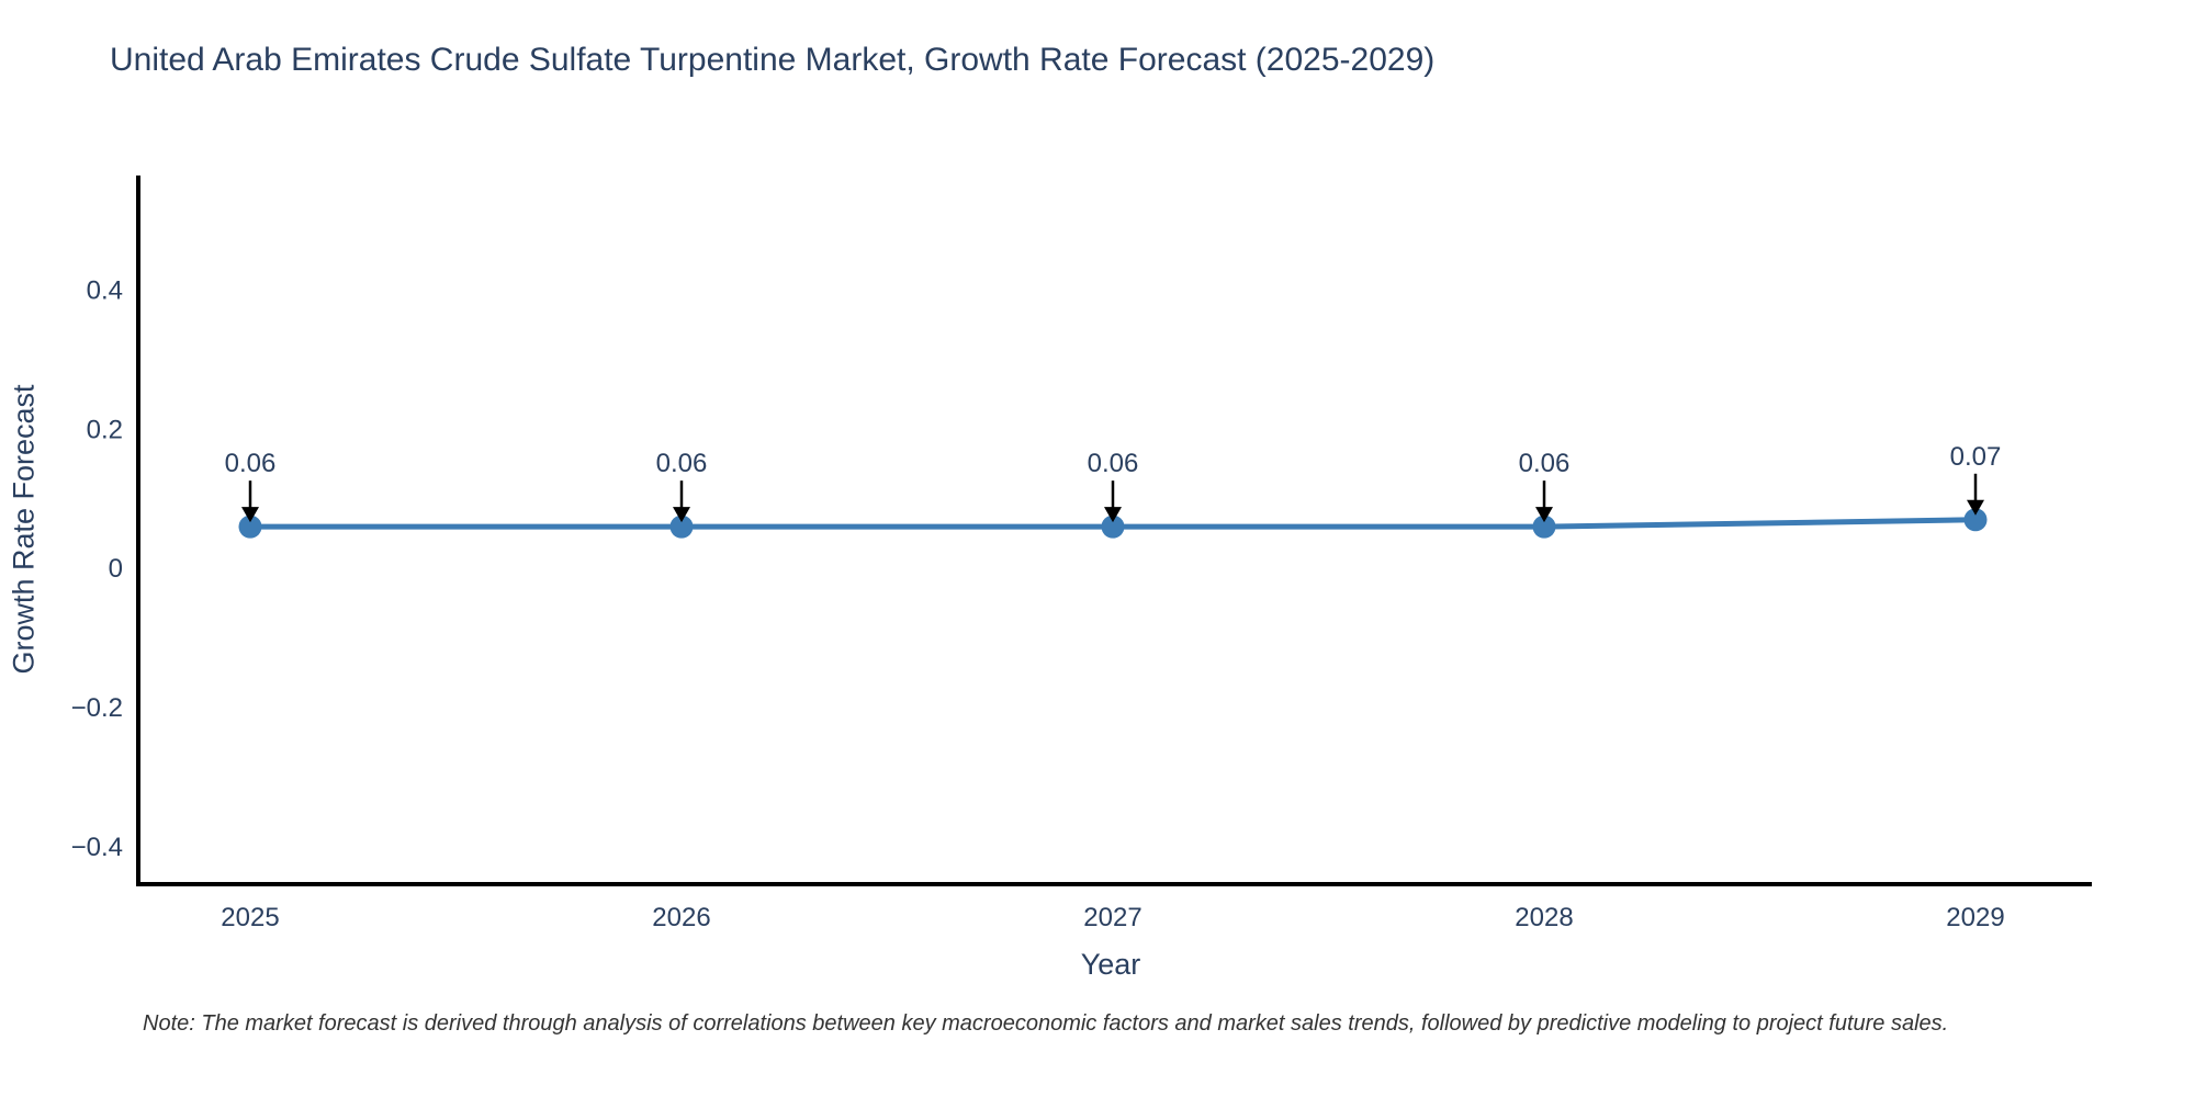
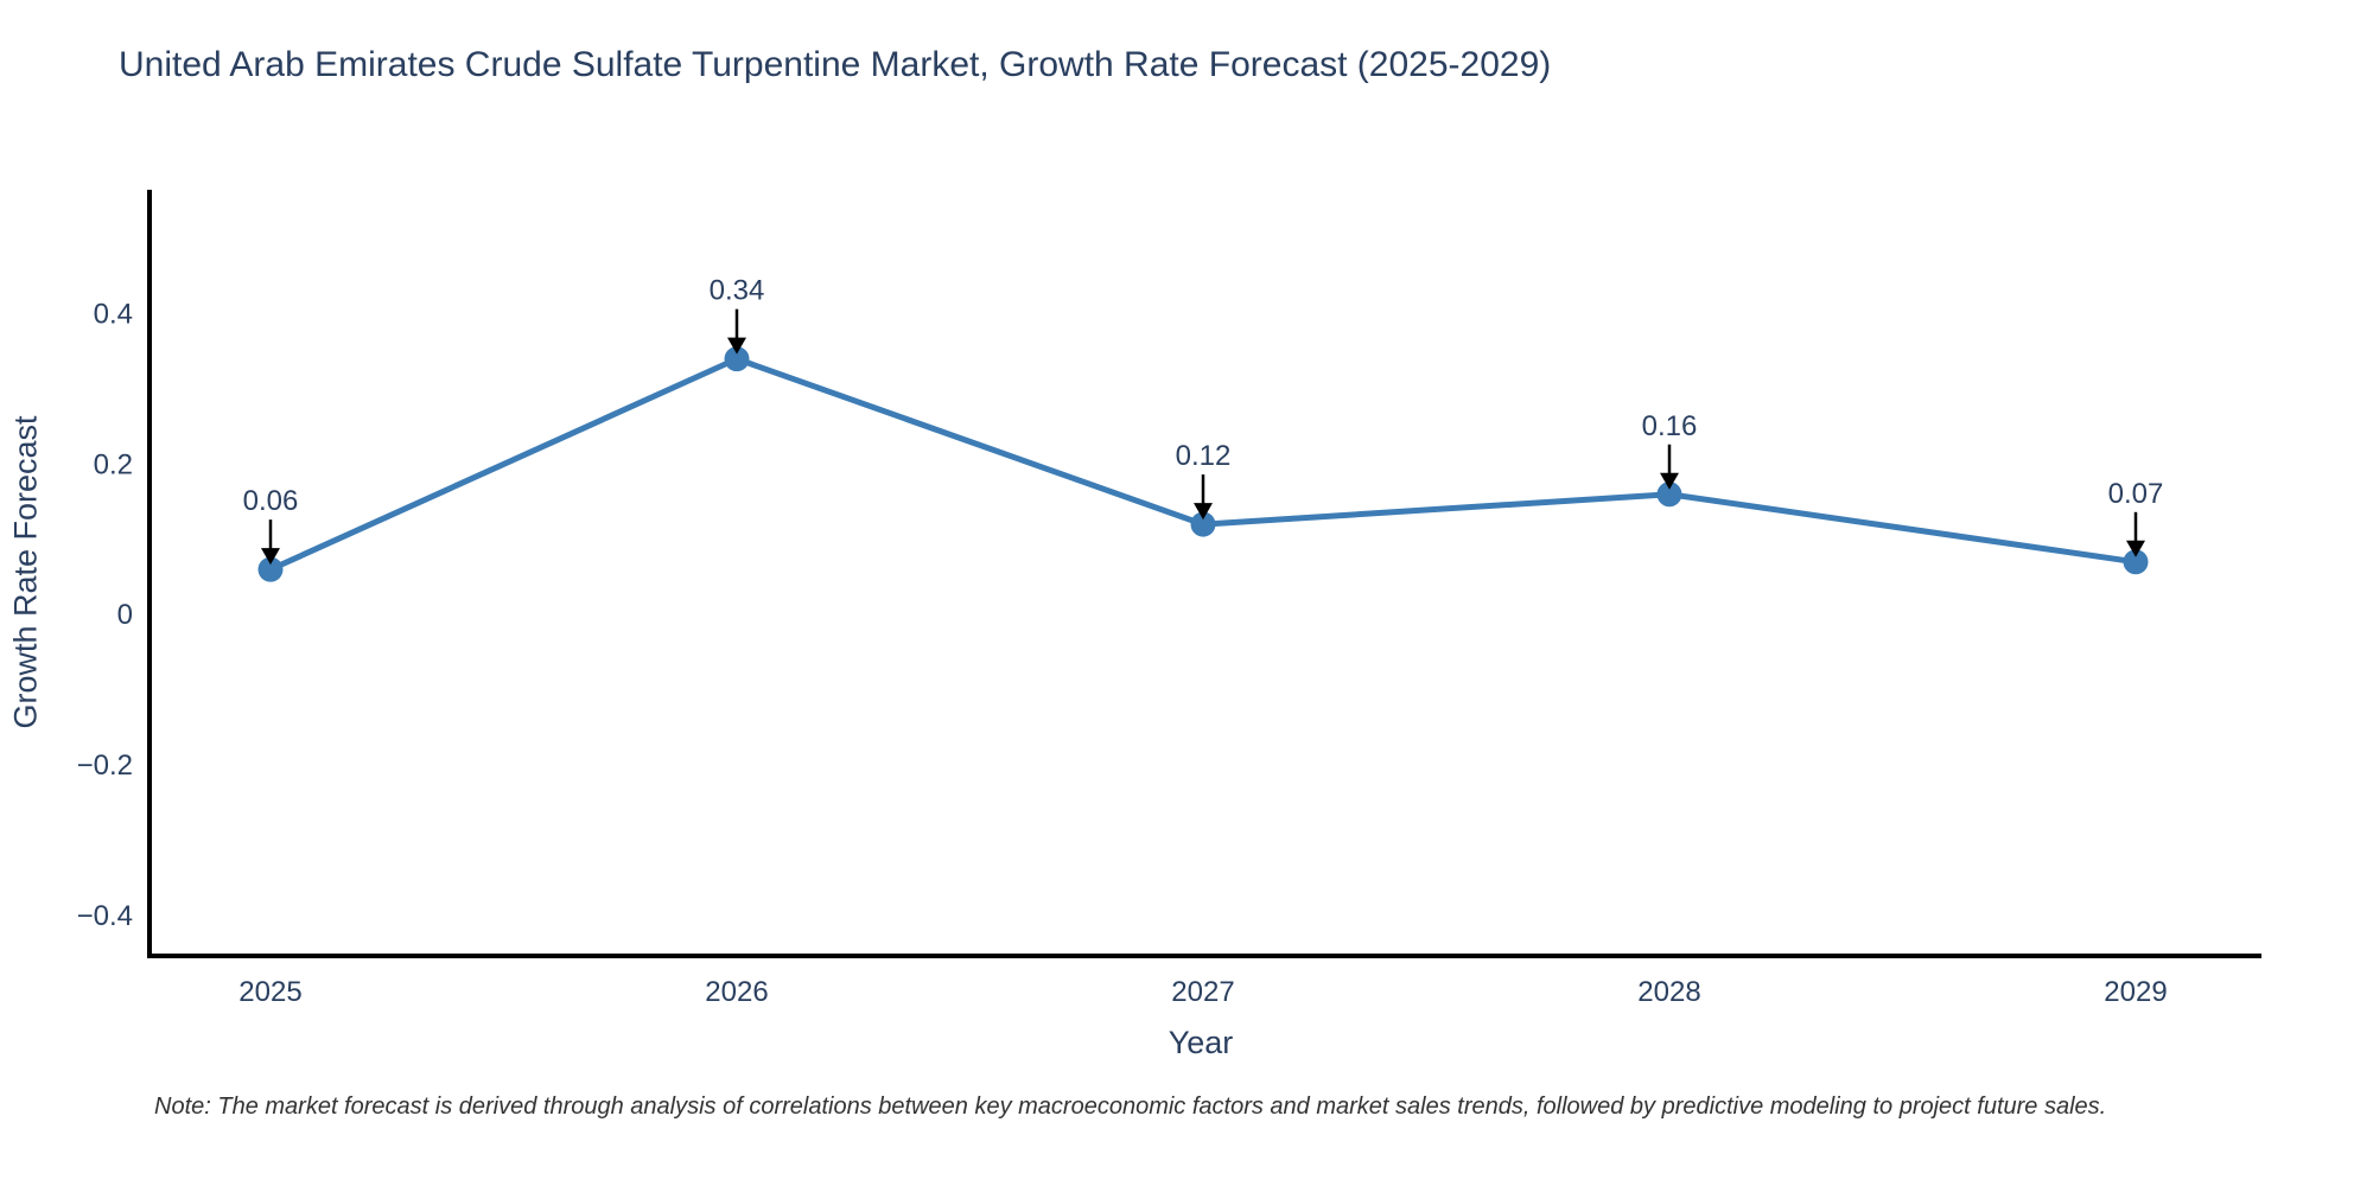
2026: 0.06 -> 0.34
2027: 0.06 -> 0.12
2028: 0.06 -> 0.16
